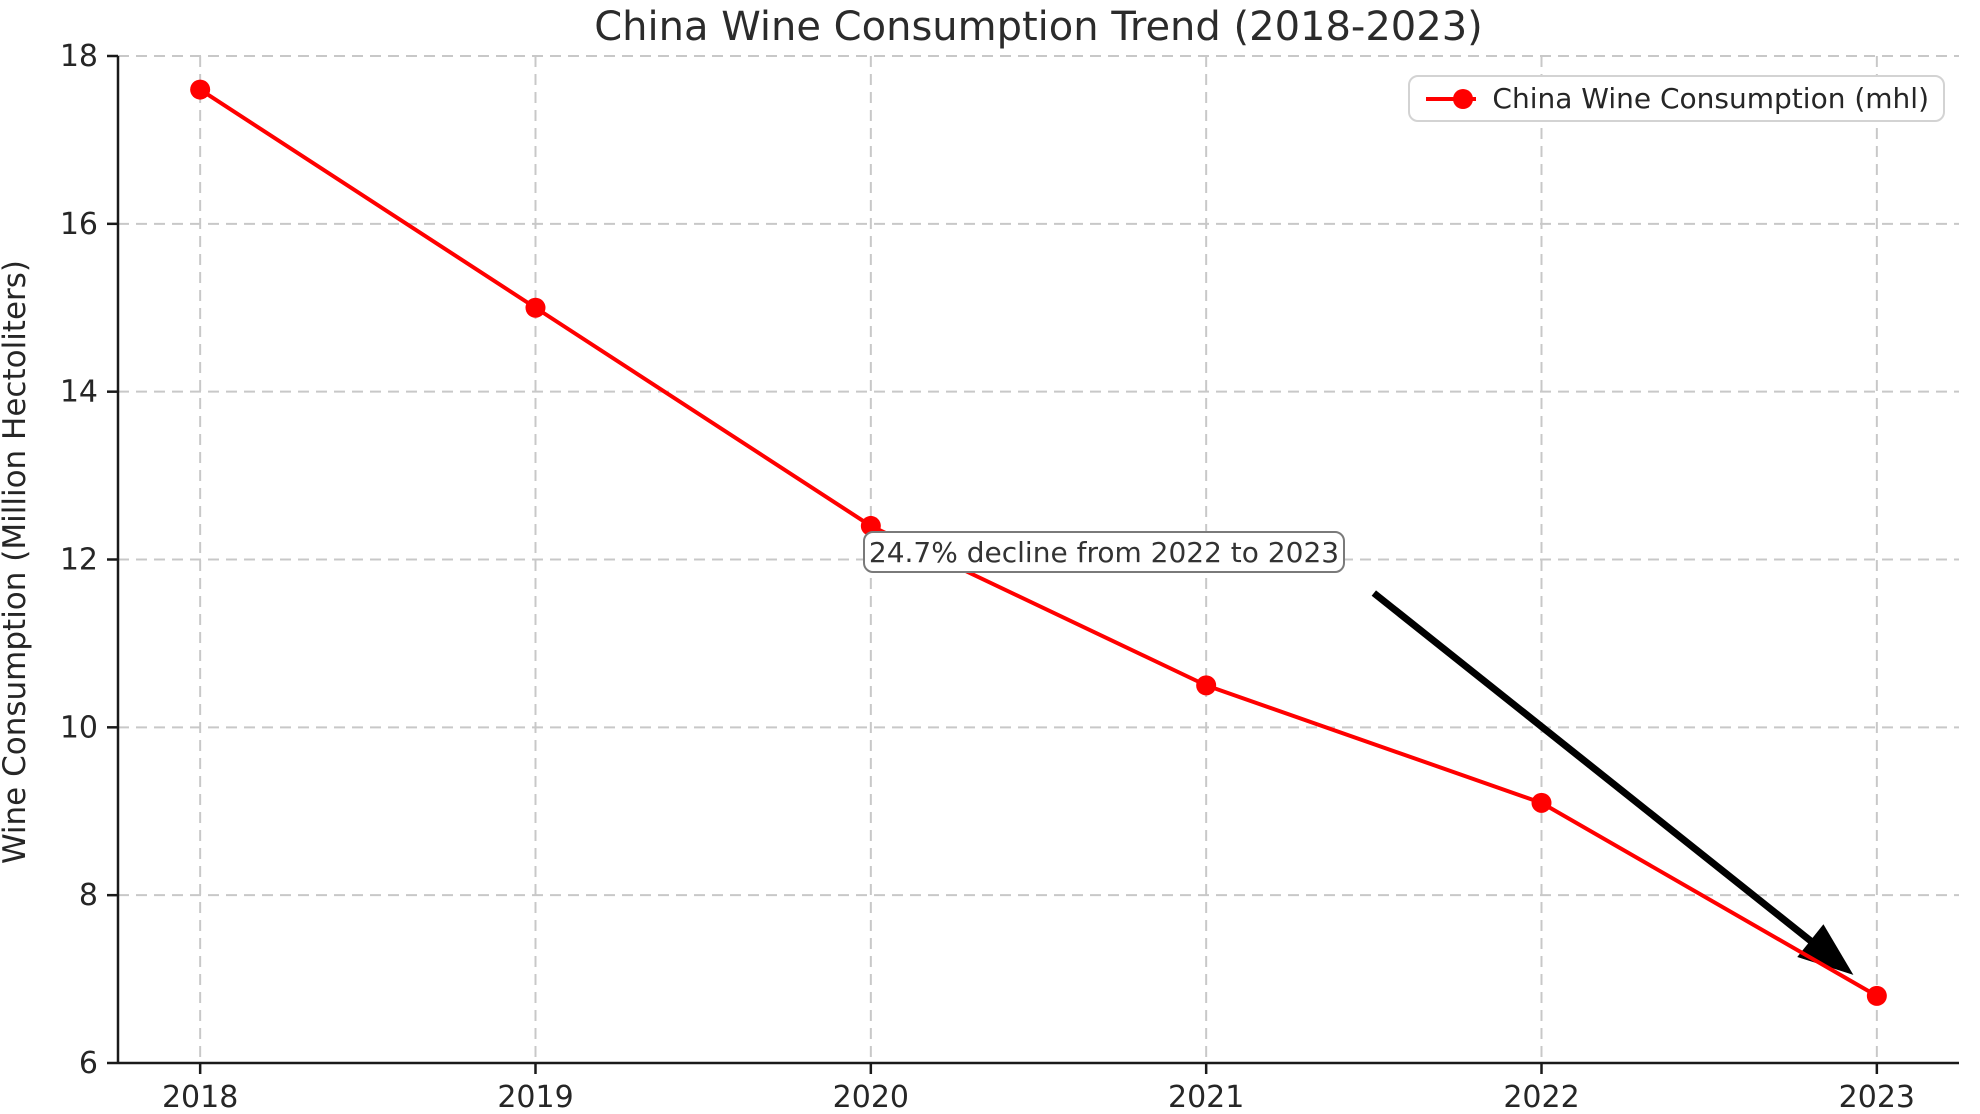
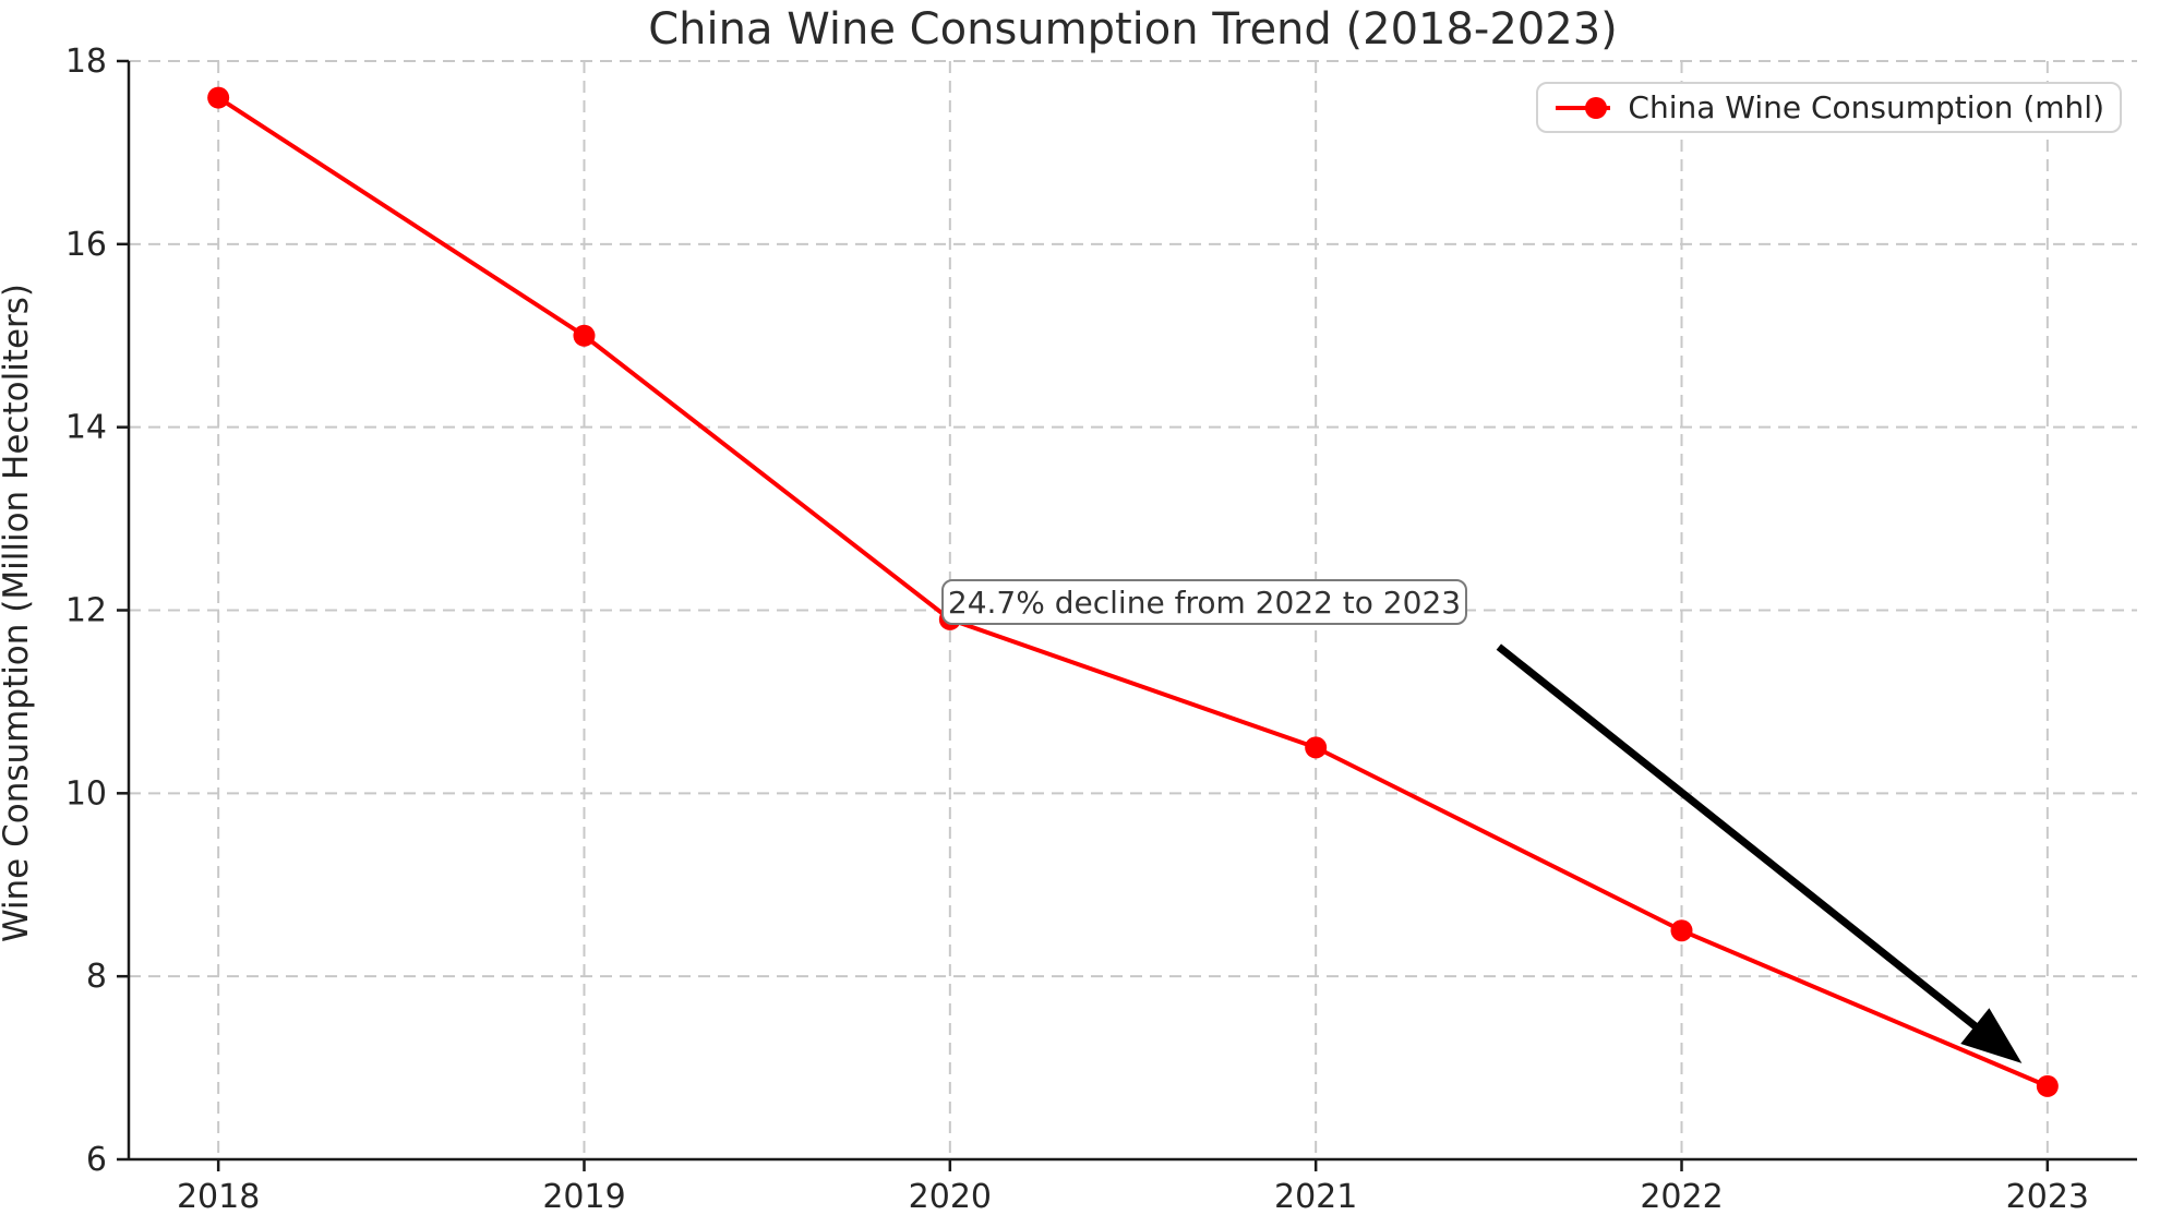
2020: 12.4 -> 11.9
2022: 9.1 -> 8.5
